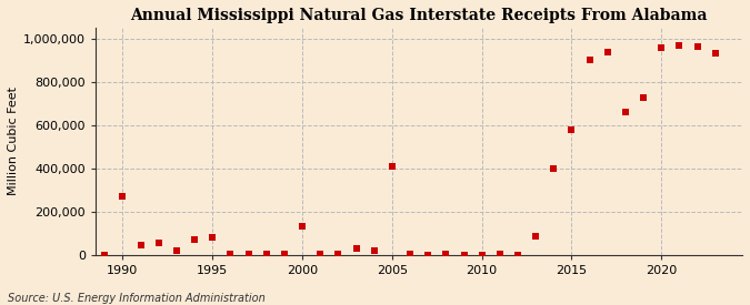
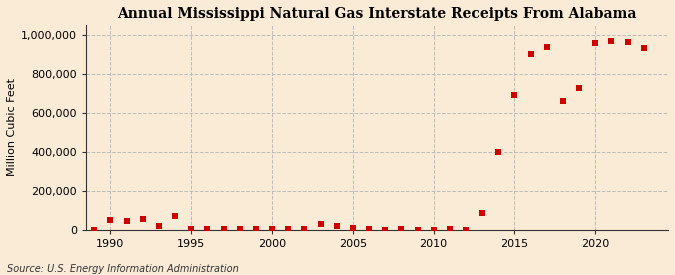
1990: 270,000 -> 50,000
1995: 80,000 -> 0
2000: 130,000 -> 0
2005: 410,000 -> 10,000
2015: 580,000 -> 690,000
